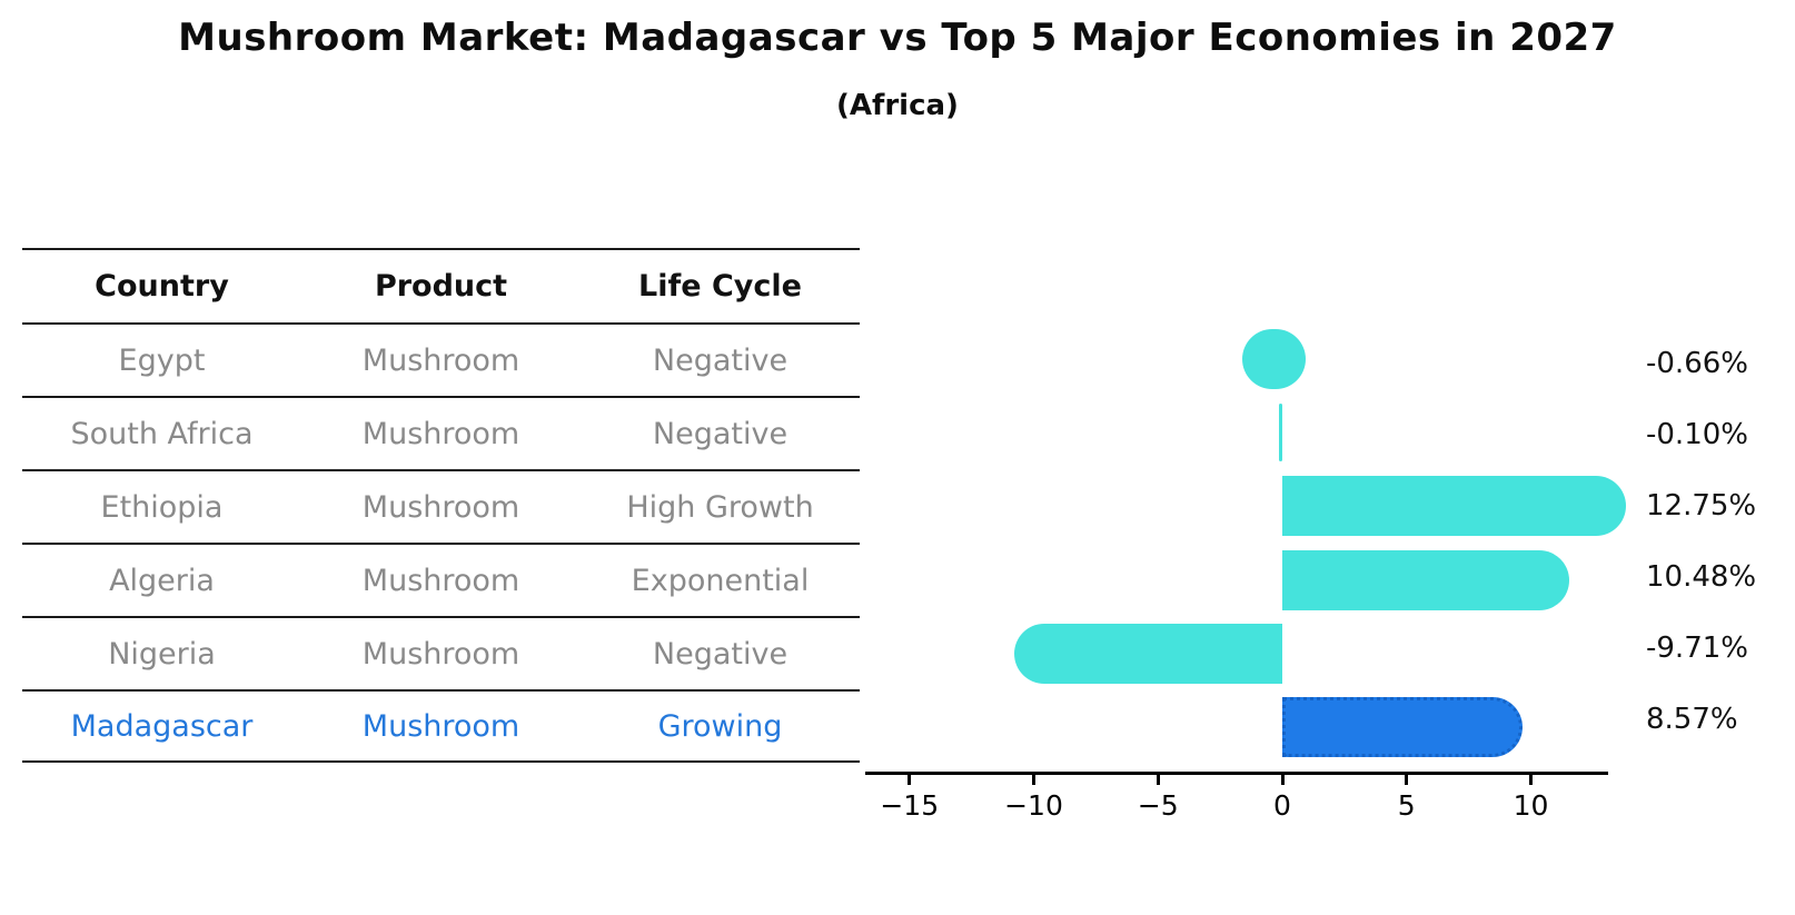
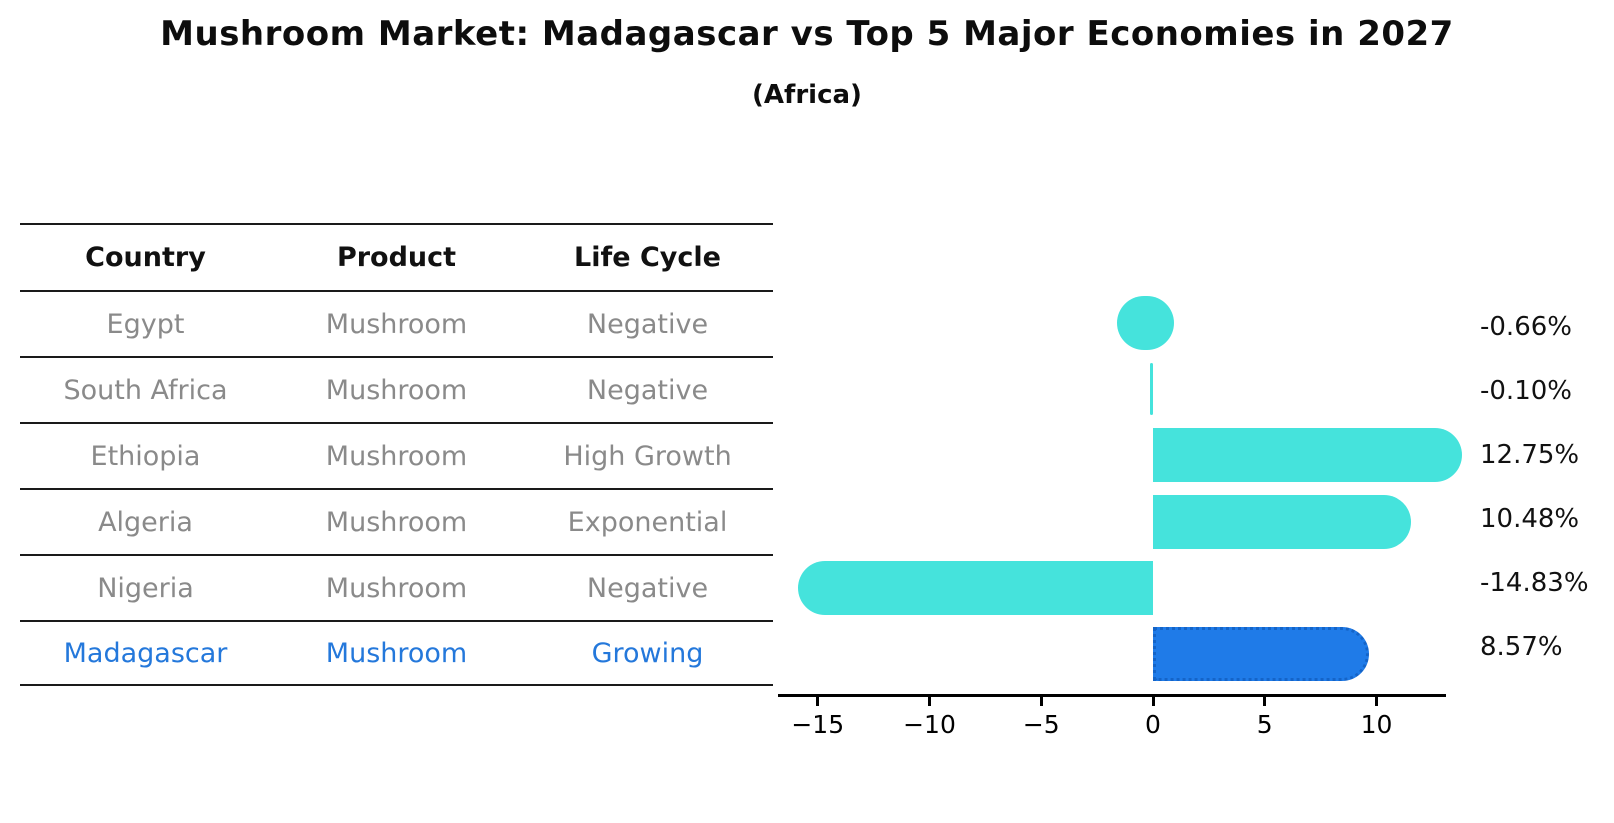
Nigeria: -9.71% -> -14.83%
